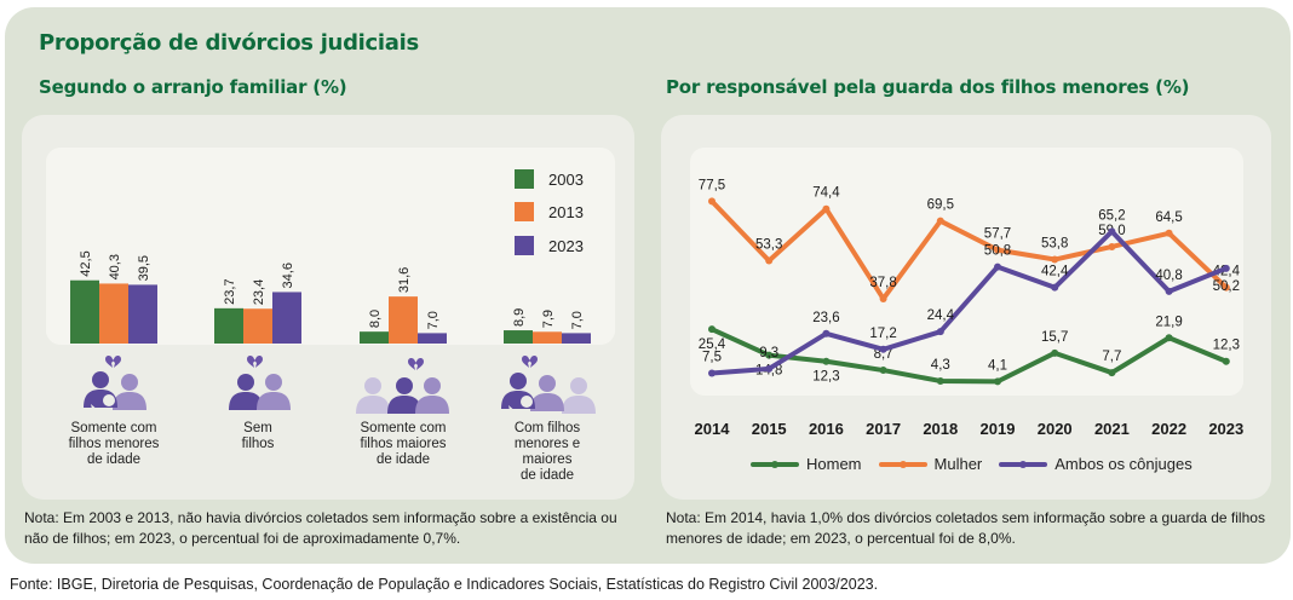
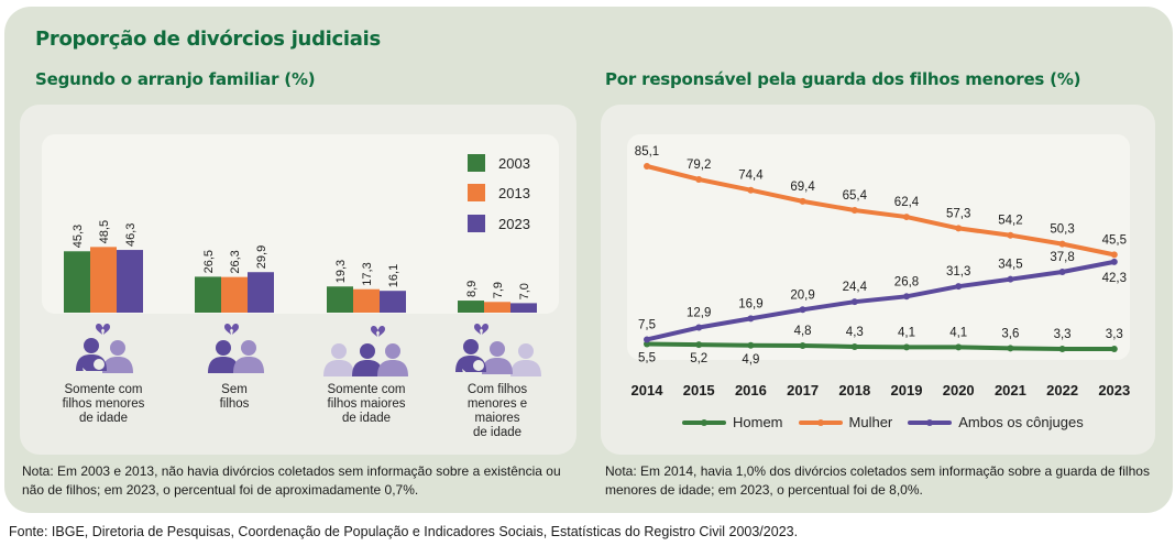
Segundo o arranjo familiar (%)/2003/Somente com filhos menores de idade: 42,5 -> 45,3
Segundo o arranjo familiar (%)/2013/Somente com filhos menores de idade: 40,3 -> 48,5
Segundo o arranjo familiar (%)/2023/Somente com filhos menores de idade: 39,5 -> 46,3
Segundo o arranjo familiar (%)/2003/Sem filhos: 23,7 -> 26,5
Segundo o arranjo familiar (%)/2013/Sem filhos: 23,4 -> 26,3
Segundo o arranjo familiar (%)/2023/Sem filhos: 34,6 -> 29,9
Segundo o arranjo familiar (%)/2003/Somente com filhos maiores de idade: 8,0 -> 19,3
Segundo o arranjo familiar (%)/2013/Somente com filhos maiores de idade: 31,6 -> 17,3
Segundo o arranjo familiar (%)/2023/Somente com filhos maiores de idade: 7,0 -> 16,1
Por responsável pela guarda dos filhos menores (%)/Homem/2014: 25,4 -> 5,5
Por responsável pela guarda dos filhos menores (%)/Mulher/2014: 77,5 -> 85,1
Por responsável pela guarda dos filhos menores (%)/Homem/2015: 14,8 -> 5,2
Por responsável pela guarda dos filhos menores (%)/Mulher/2015: 53,3 -> 79,2
Por responsável pela guarda dos filhos menores (%)/Ambos os cônjuges/2015: 9,3 -> 12,9
Por responsável pela guarda dos filhos menores (%)/Homem/2016: 12,3 -> 4,9
Por responsável pela guarda dos filhos menores (%)/Ambos os cônjuges/2016: 23,6 -> 16,9
Por responsável pela guarda dos filhos menores (%)/Homem/2017: 8,7 -> 4,8
Por responsável pela guarda dos filhos menores (%)/Mulher/2017: 37,8 -> 69,4
Por responsável pela guarda dos filhos menores (%)/Ambos os cônjuges/2017: 17,2 -> 20,9
Por responsável pela guarda dos filhos menores (%)/Mulher/2018: 69,5 -> 65,4
Por responsável pela guarda dos filhos menores (%)/Mulher/2019: 57,7 -> 62,4
Por responsável pela guarda dos filhos menores (%)/Ambos os cônjuges/2019: 50,8 -> 26,8
Por responsável pela guarda dos filhos menores (%)/Homem/2020: 15,7 -> 4,1
Por responsável pela guarda dos filhos menores (%)/Mulher/2020: 53,8 -> 57,3
Por responsável pela guarda dos filhos menores (%)/Ambos os cônjuges/2020: 42,4 -> 31,3
Por responsável pela guarda dos filhos menores (%)/Homem/2021: 7,7 -> 3,6
Por responsável pela guarda dos filhos menores (%)/Mulher/2021: 59,0 -> 54,2
Por responsável pela guarda dos filhos menores (%)/Ambos os cônjuges/2021: 65,2 -> 34,5
Por responsável pela guarda dos filhos menores (%)/Homem/2022: 21,9 -> 3,3
Por responsável pela guarda dos filhos menores (%)/Mulher/2022: 64,5 -> 50,3
Por responsável pela guarda dos filhos menores (%)/Ambos os cônjuges/2022: 40,8 -> 37,8
Por responsável pela guarda dos filhos menores (%)/Homem/2023: 12,3 -> 3,3
Por responsável pela guarda dos filhos menores (%)/Mulher/2023: 42,4 -> 45,5
Por responsável pela guarda dos filhos menores (%)/Ambos os cônjuges/2023: 50,2 -> 42,3
